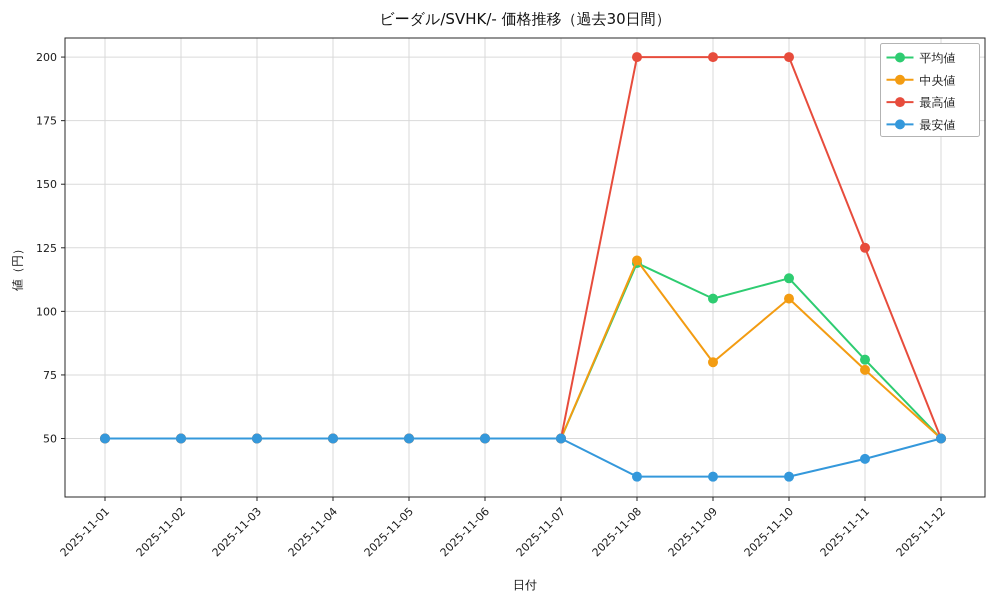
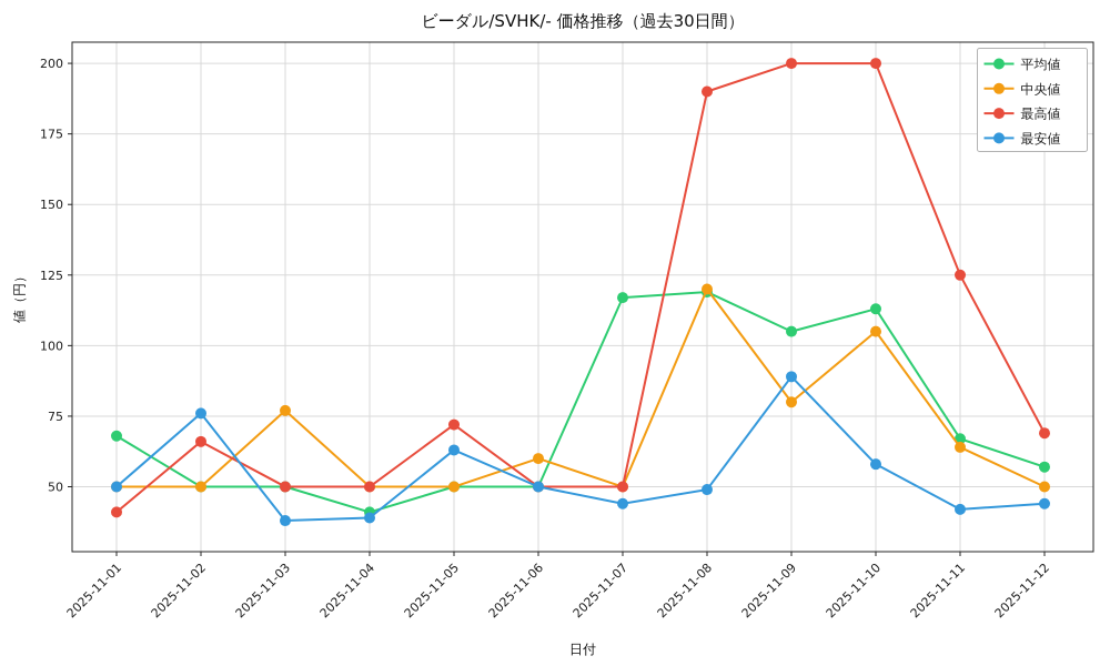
平均値/2025-11-01: 50 -> 68
最高値/2025-11-01: 50 -> 41
最高値/2025-11-02: 50 -> 66
最安値/2025-11-02: 50 -> 76
中央値/2025-11-03: 50 -> 77
最安値/2025-11-03: 50 -> 38
平均値/2025-11-04: 50 -> 41
最安値/2025-11-04: 50 -> 39
最高値/2025-11-05: 50 -> 72
最安値/2025-11-05: 50 -> 63
中央値/2025-11-06: 50 -> 60
平均値/2025-11-07: 50 -> 117
最安値/2025-11-07: 50 -> 44
最高値/2025-11-08: 200 -> 190
最安値/2025-11-08: 35 -> 49
最安値/2025-11-09: 35 -> 89
最安値/2025-11-10: 35 -> 58
平均値/2025-11-11: 81 -> 67
中央値/2025-11-11: 77 -> 64
平均値/2025-11-12: 50 -> 57
最高値/2025-11-12: 50 -> 69
最安値/2025-11-12: 50 -> 44
